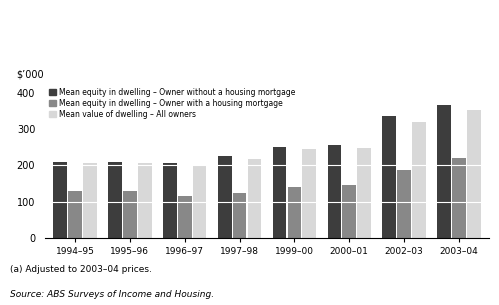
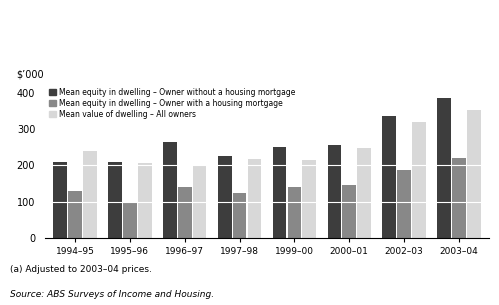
Mean value of dwelling – All owners/1994–95: 207 -> 240
Mean equity in dwelling – Owner with a housing mortgage/1995–96: 128 -> 95
Mean equity in dwelling – Owner without a housing mortgage/1996–97: 205 -> 265
Mean equity in dwelling – Owner with a housing mortgage/1996–97: 115 -> 140
Mean value of dwelling – All owners/1999–00: 245 -> 215
Mean equity in dwelling – Owner without a housing mortgage/2003–04: 365 -> 385
